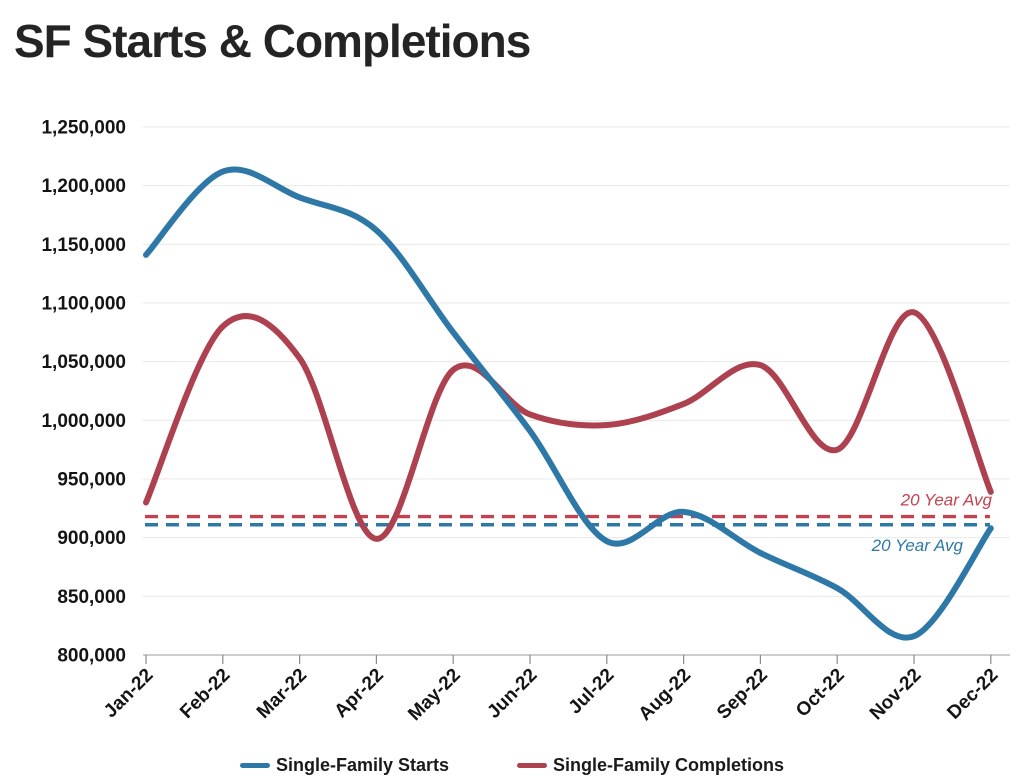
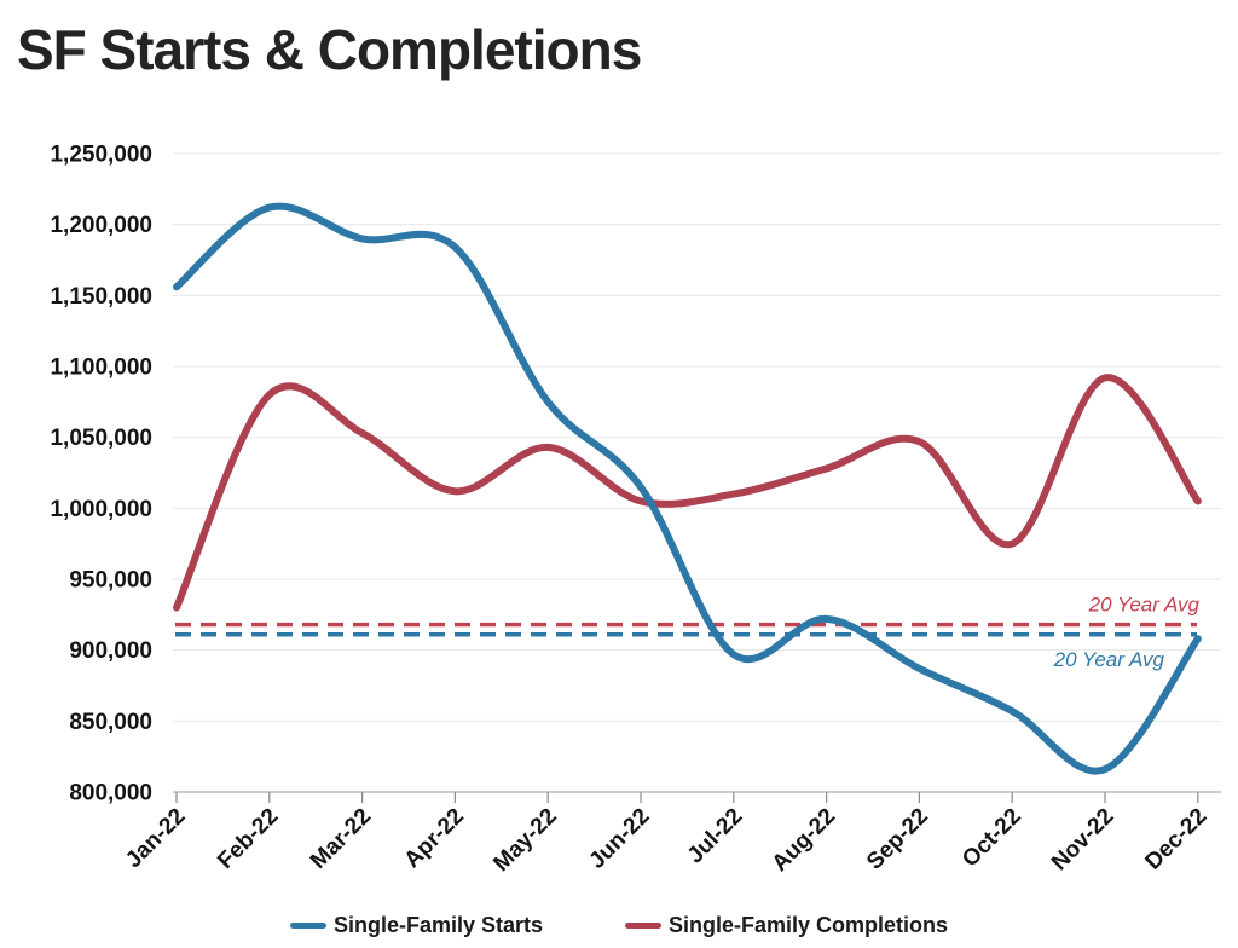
Single-Family Starts/Jan-22: 1141000 -> 1156000
Single-Family Starts/Apr-22: 1162000 -> 1184000
Single-Family Completions/Apr-22: 899000 -> 1012000
Single-Family Starts/Jun-22: 991000 -> 1015000
Single-Family Completions/Jul-22: 996000 -> 1010000
Single-Family Completions/Aug-22: 1014000 -> 1028000
Single-Family Completions/Dec-22: 939000 -> 1005000
